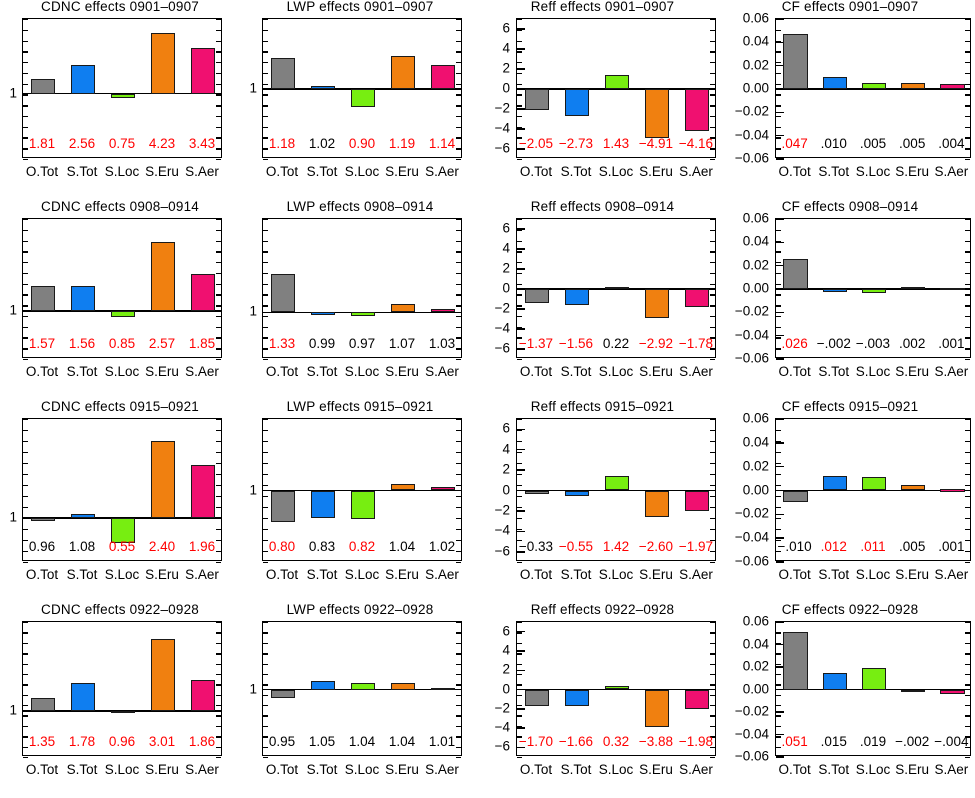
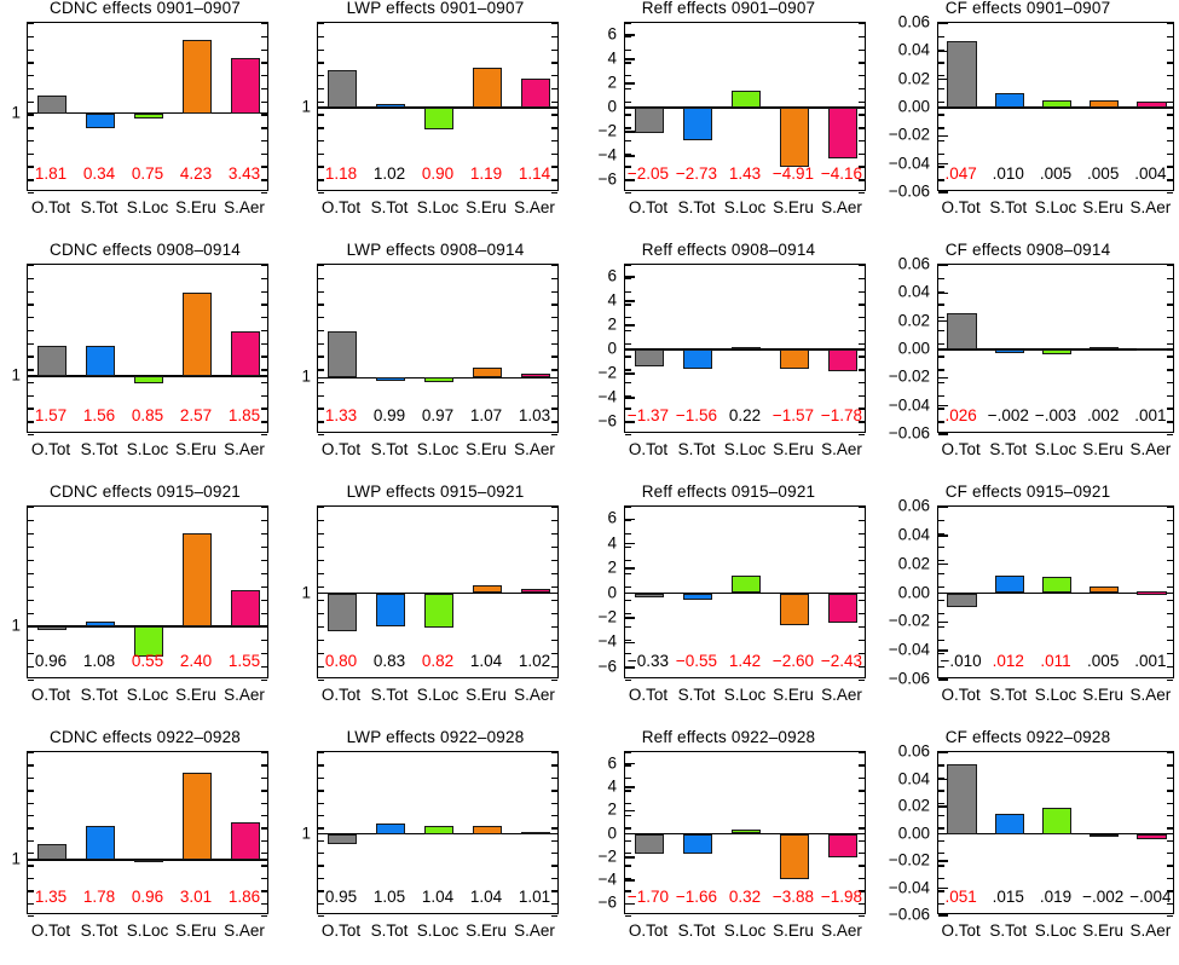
CDNC effects 0901–0907/S.Tot: 2.56 -> 0.34
Reff effects 0908–0914/S.Eru: −2.92 -> −1.57
CDNC effects 0915–0921/S.Aer: 1.96 -> 1.55
Reff effects 0915–0921/S.Aer: −1.97 -> −2.43
